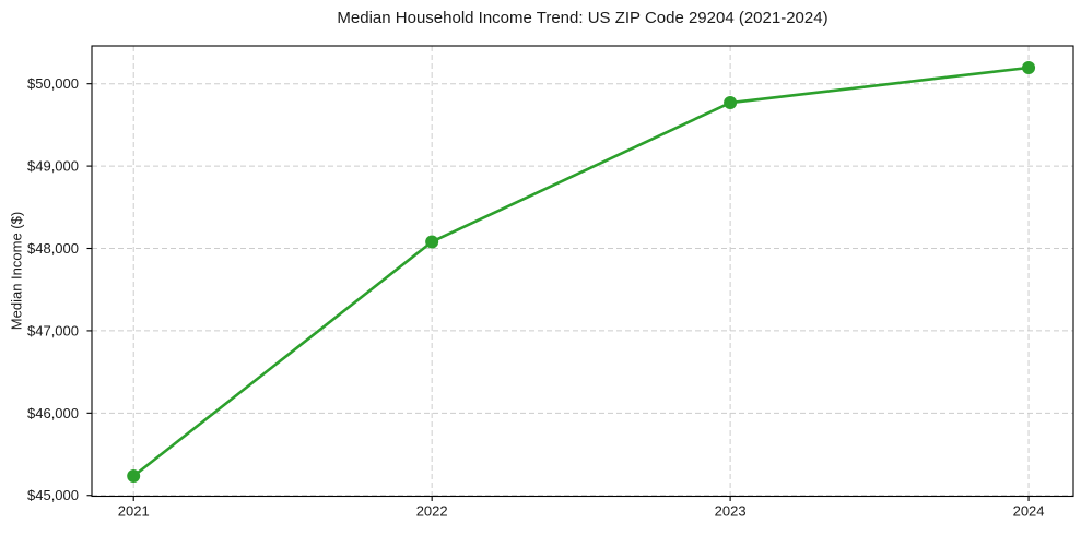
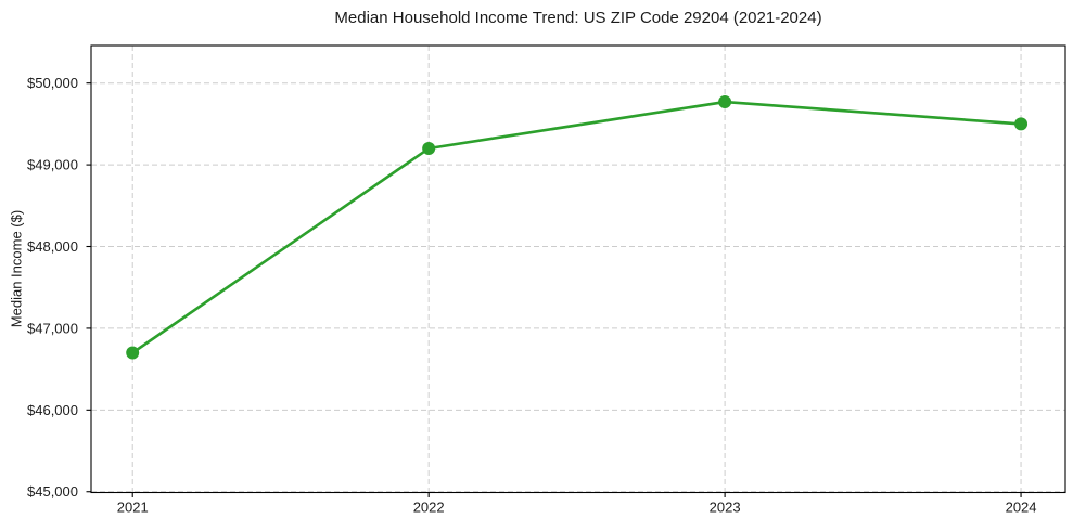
2021: $45200 -> $46700
2022: $48100 -> $49200
2024: $50200 -> $49500
